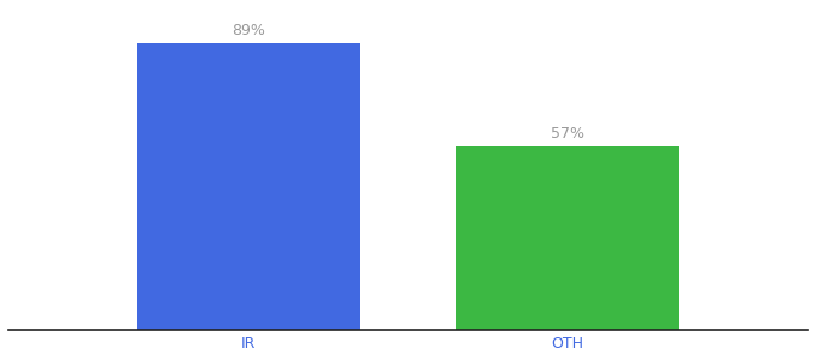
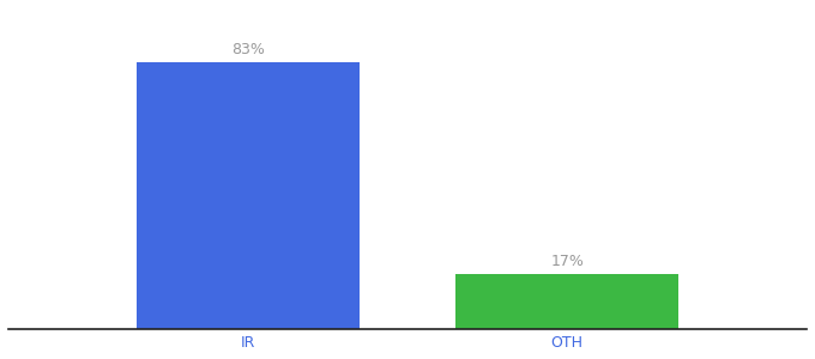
IR: 89% -> 83%
OTH: 57% -> 17%
